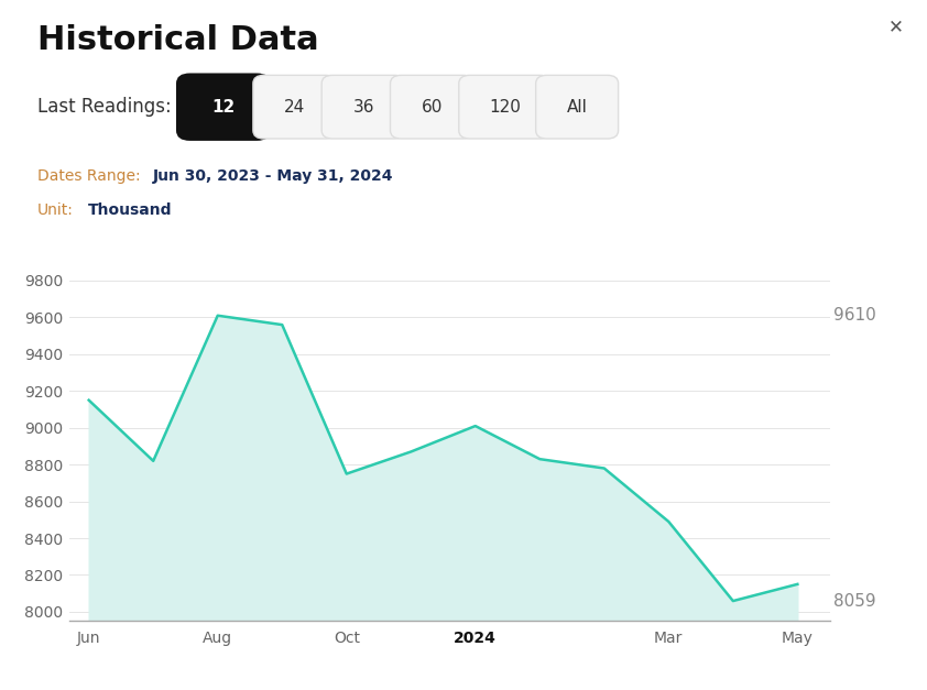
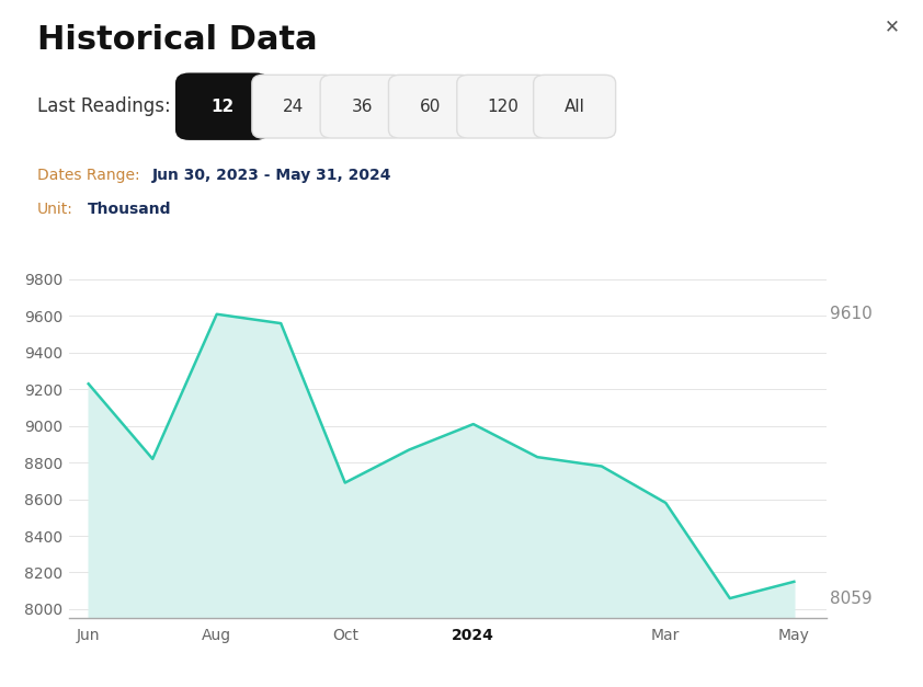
Jun: 9150 -> 9230
Oct: 8750 -> 8690
Mar: 8490 -> 8580
